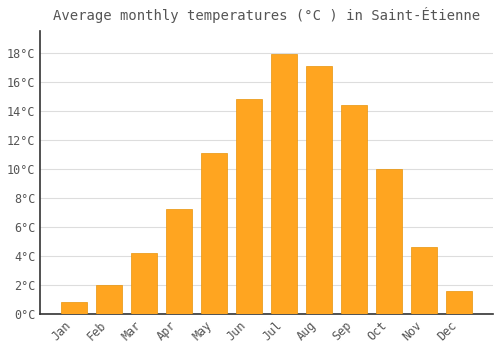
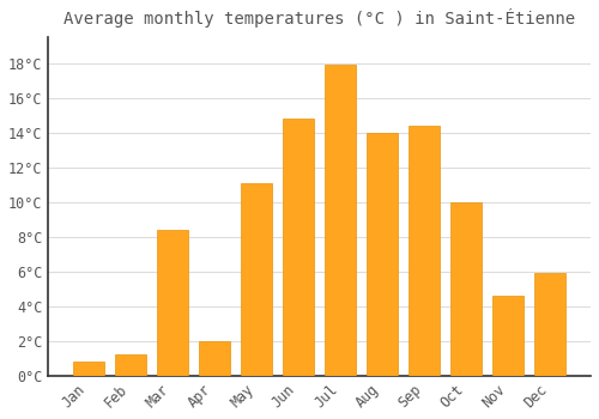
Feb: 2.0°C -> 1.2°C
Mar: 4.2°C -> 8.4°C
Apr: 7.2°C -> 2.0°C
Aug: 17.1°C -> 14.0°C
Dec: 1.6°C -> 5.9°C
